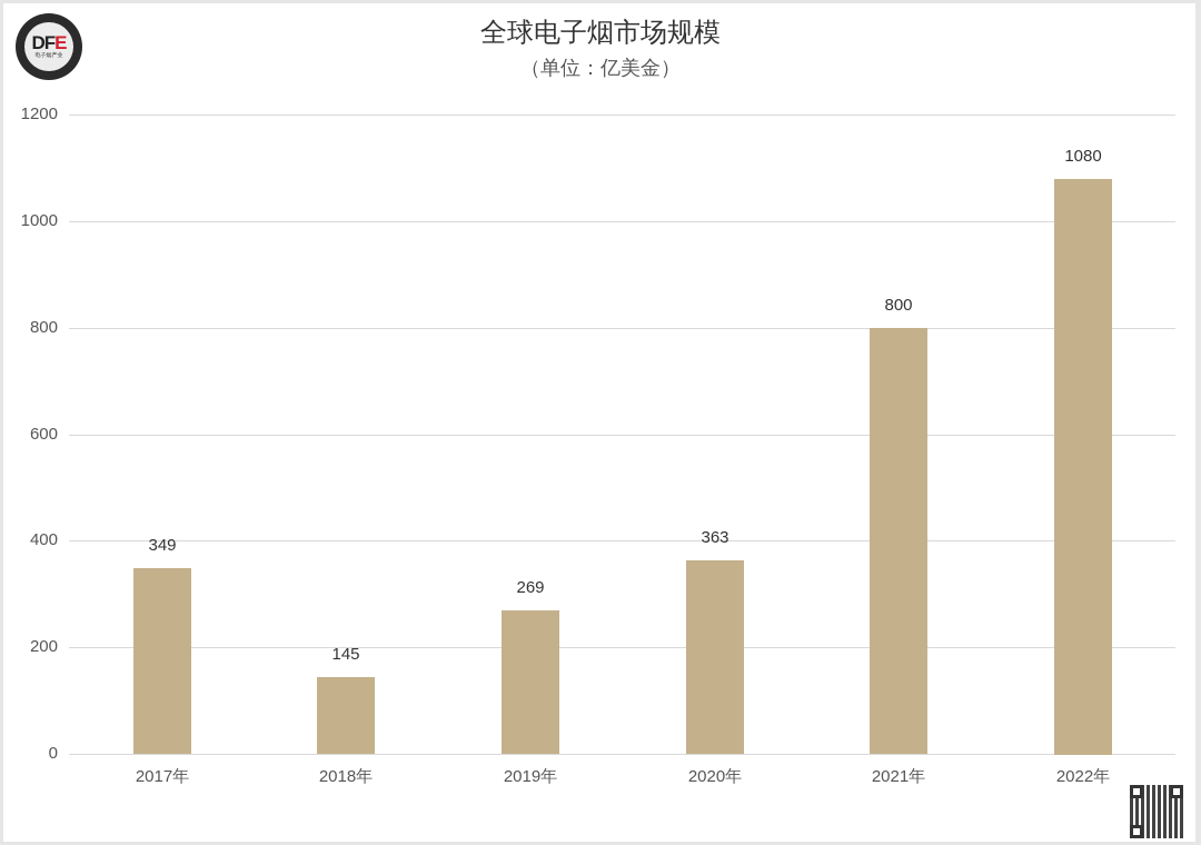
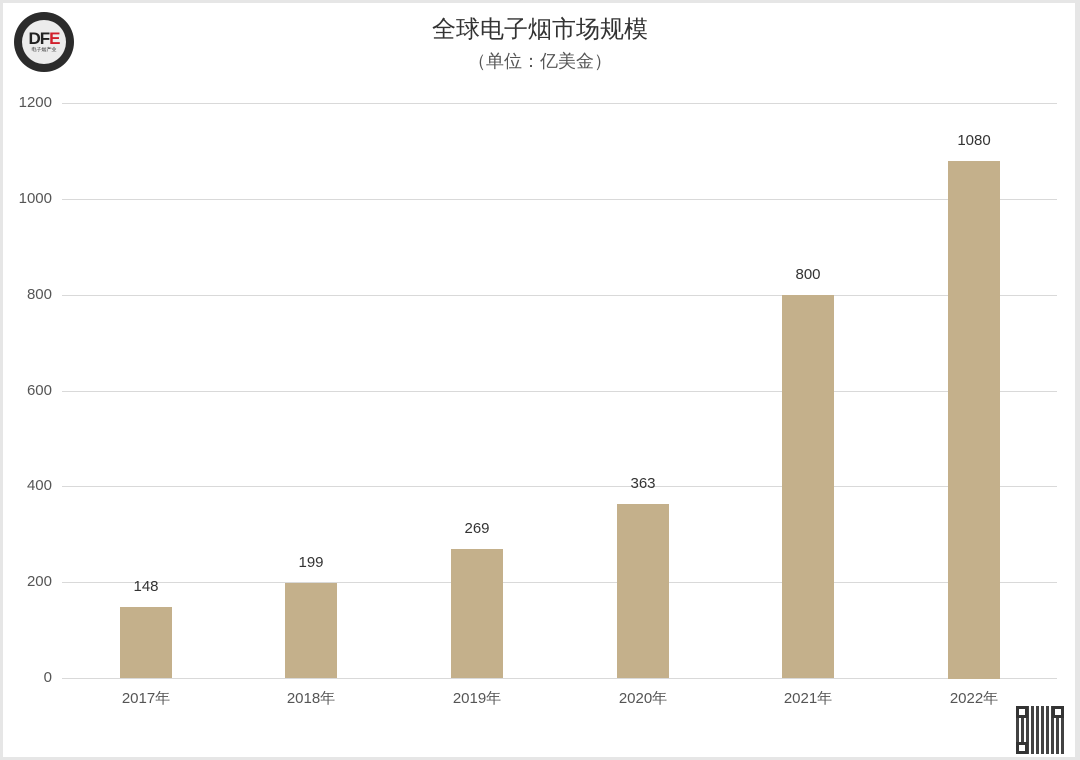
2017年: 349 -> 148
2018年: 145 -> 199
